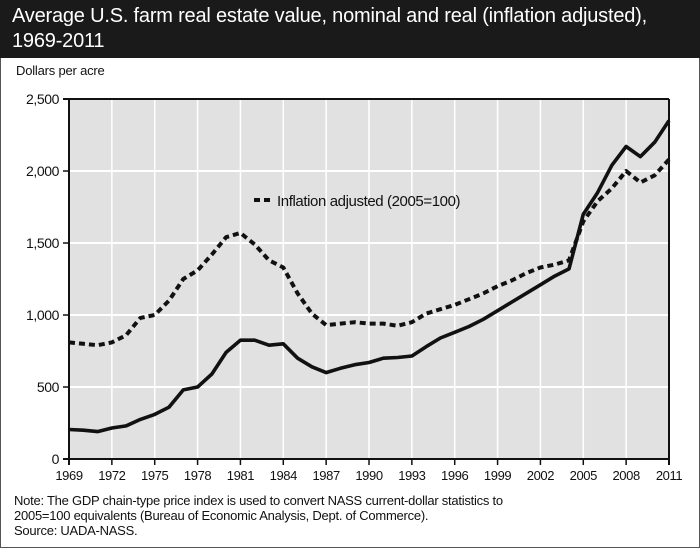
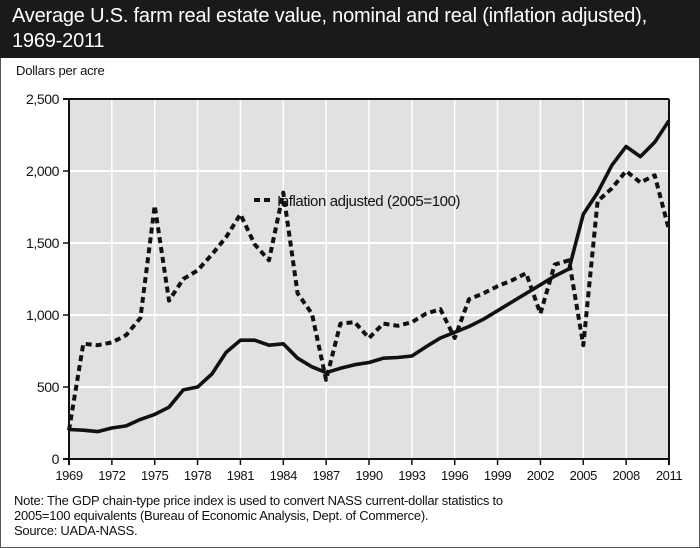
Inflation adjusted (2005=100)/1969: 810 -> 200
Inflation adjusted (2005=100)/1975: 1000 -> 1760
Inflation adjusted (2005=100)/1981: 1570 -> 1700
Inflation adjusted (2005=100)/1984: 1330 -> 1850
Inflation adjusted (2005=100)/1987: 930 -> 550
Inflation adjusted (2005=100)/1990: 940 -> 840
Inflation adjusted (2005=100)/1996: 1070 -> 840
Inflation adjusted (2005=100)/2002: 1330 -> 1010
Inflation adjusted (2005=100)/2005: 1650 -> 790
Inflation adjusted (2005=100)/2011: 2080 -> 1590
